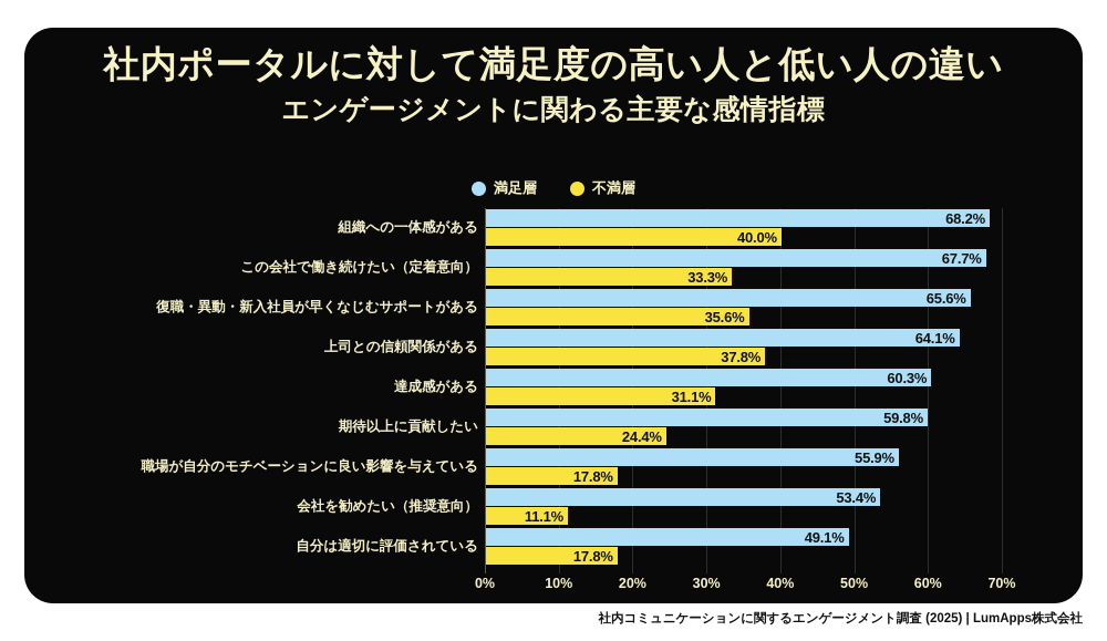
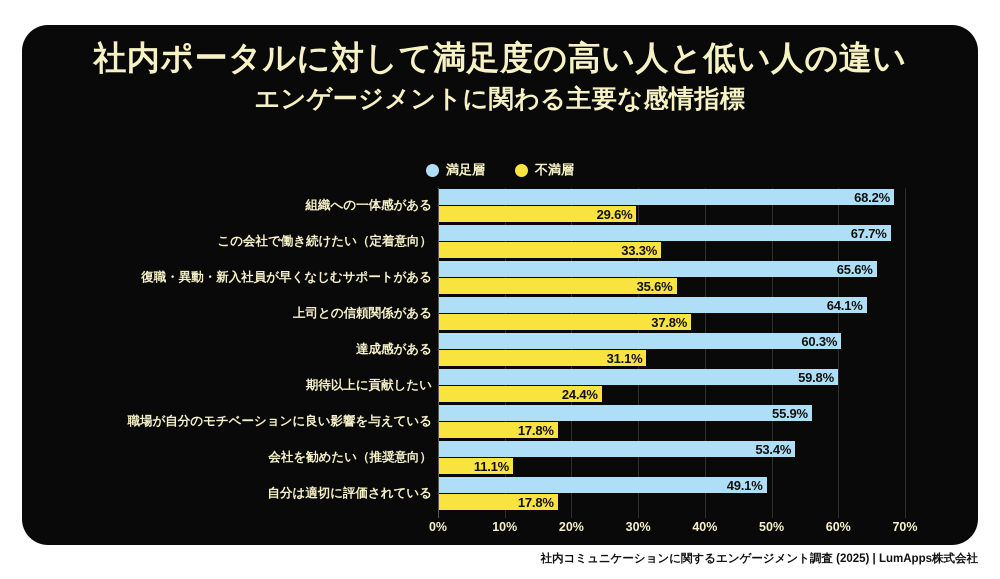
不満層/組織への一体感がある: 40.0% -> 29.6%
